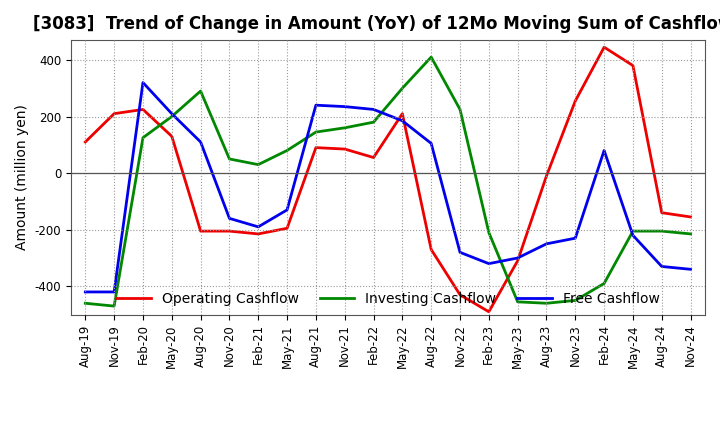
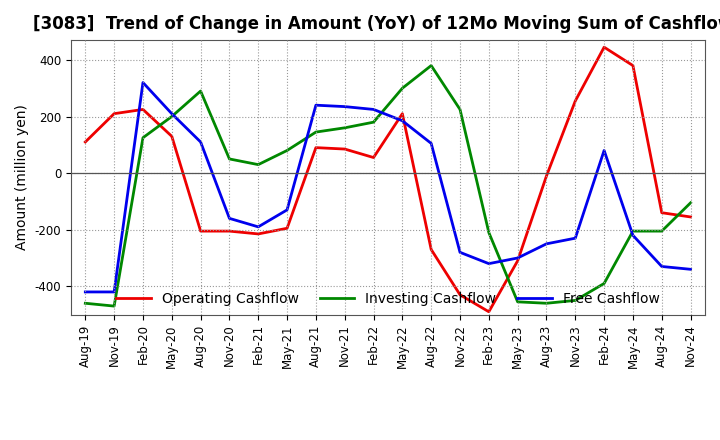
Investing Cashflow/Aug-22: 410 -> 380
Investing Cashflow/Nov-24: -215 -> -105
